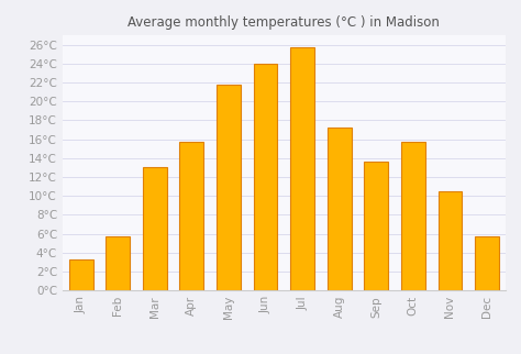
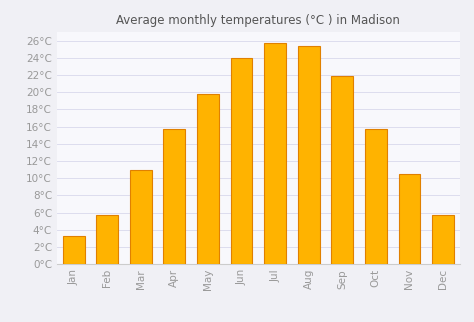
Mar: 13.0°C -> 11.0°C
May: 21.8°C -> 19.8°C
Aug: 17.2°C -> 25.4°C
Sep: 13.6°C -> 21.9°C
